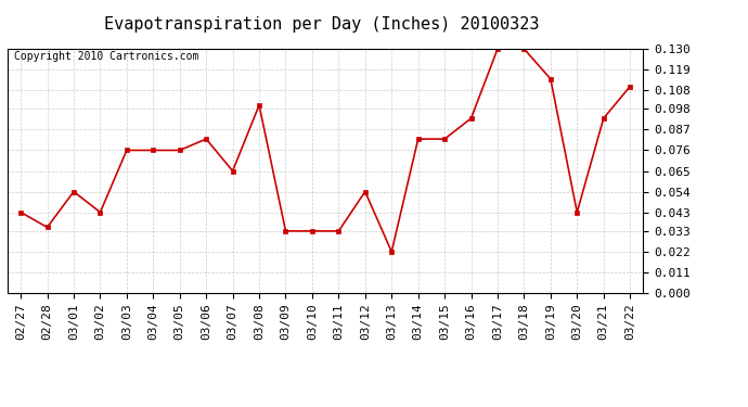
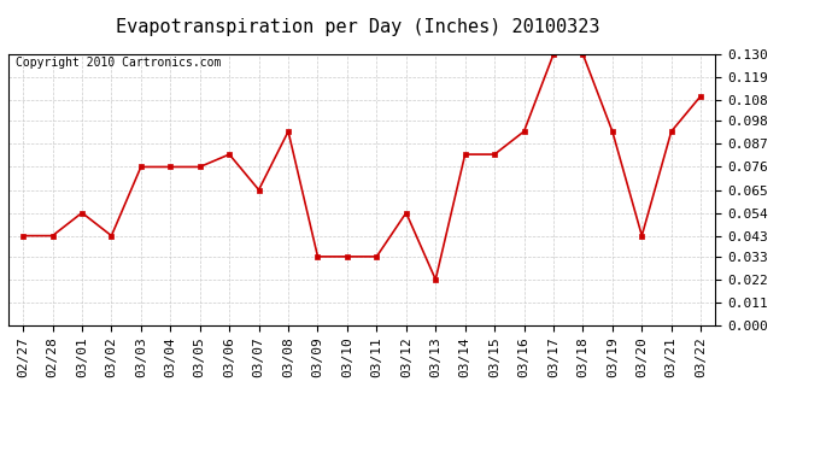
02/28: 0.035 -> 0.043
03/08: 0.100 -> 0.093
03/19: 0.114 -> 0.093
